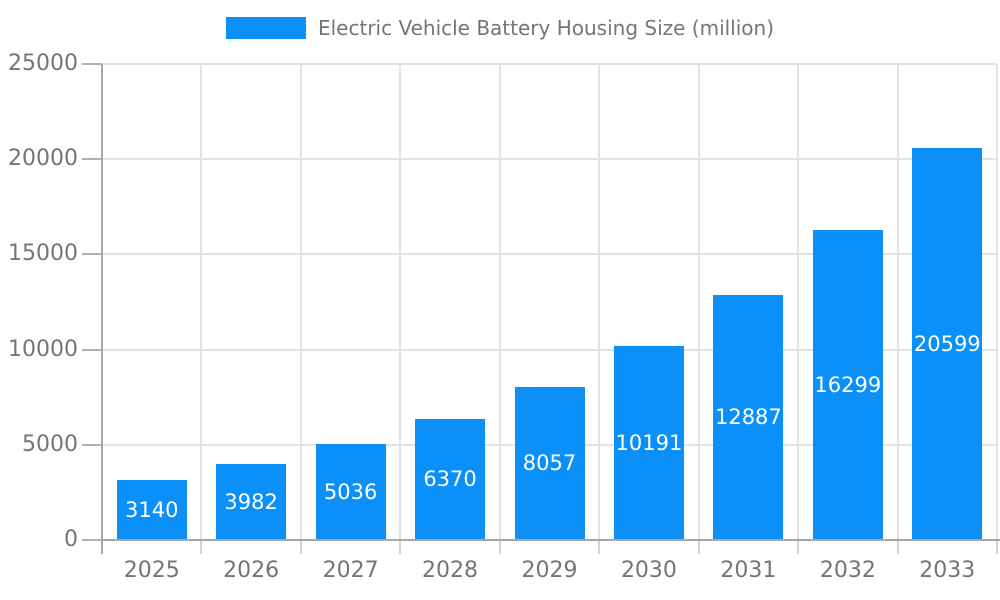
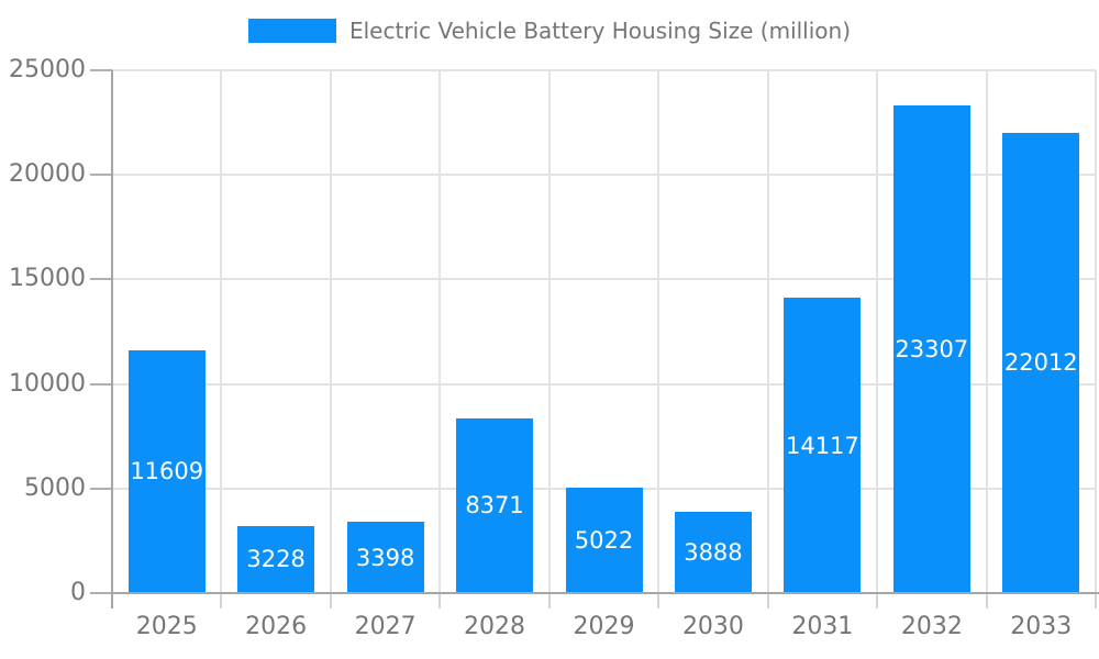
2025: 3140 -> 11609
2026: 3982 -> 3228
2027: 5036 -> 3398
2028: 6370 -> 8371
2029: 8057 -> 5022
2030: 10191 -> 3888
2031: 12887 -> 14117
2032: 16299 -> 23307
2033: 20599 -> 22012
